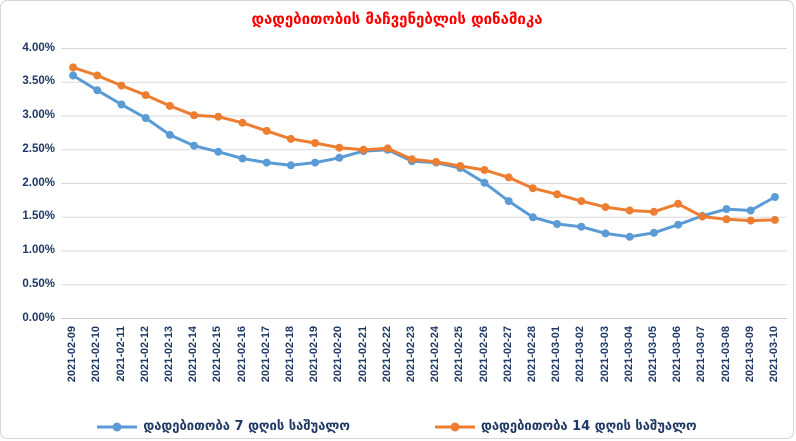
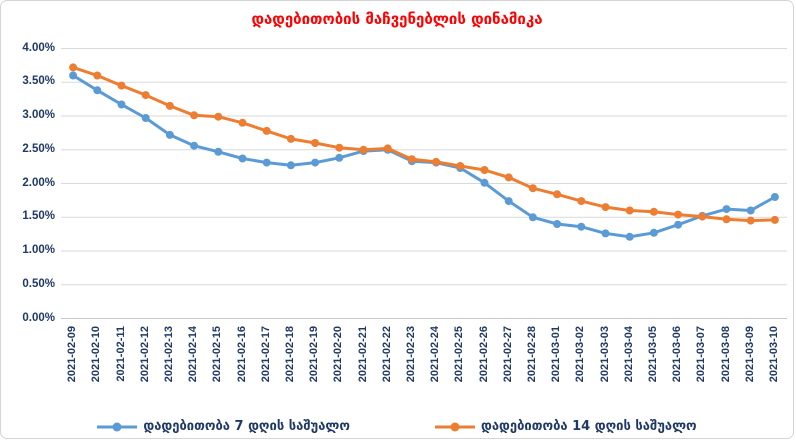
დადებითობა 14 დღის საშუალო/2021-03-06: 1.7% -> 1.5%
